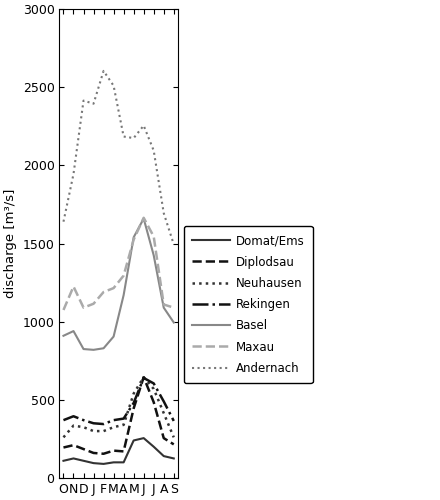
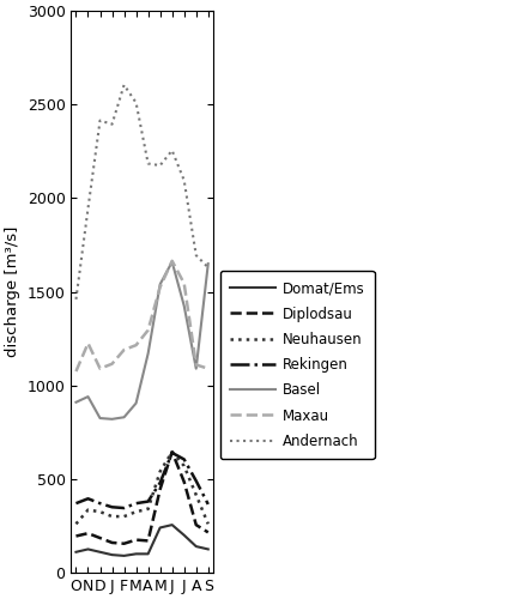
Andernach/O: 1640 -> 1460
Basel/S: 1000 -> 1650
Andernach/S: 1500 -> 1630
